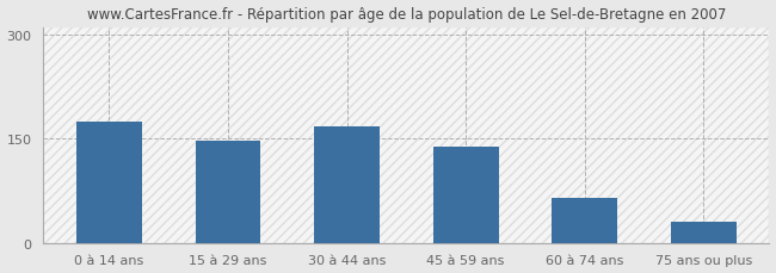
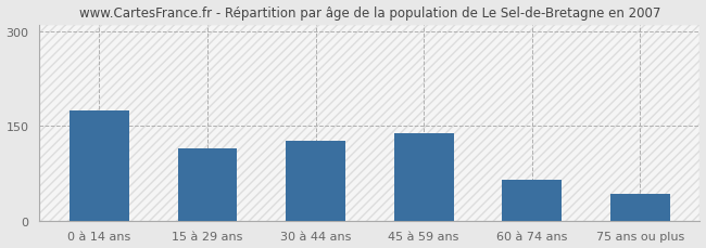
15 à 29 ans: 147 -> 114
30 à 44 ans: 168 -> 126
75 ans ou plus: 30 -> 42
